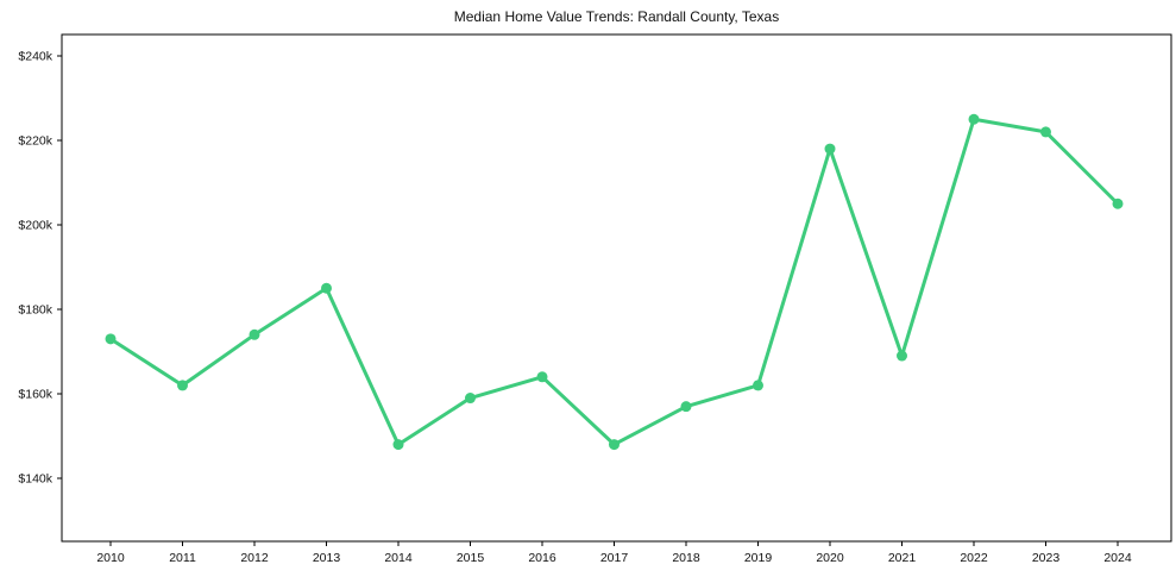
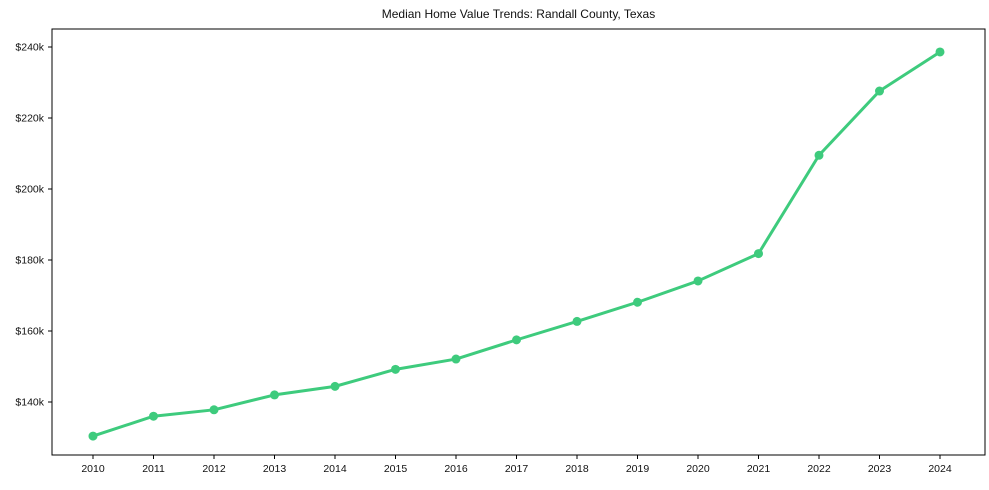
2010: $173k -> $130k
2011: $162k -> $136k
2012: $174k -> $138k
2013: $185k -> $142k
2014: $148k -> $144k
2015: $159k -> $149k
2016: $164k -> $152k
2017: $148k -> $158k
2018: $157k -> $163k
2019: $162k -> $168k
2020: $218k -> $174k
2021: $169k -> $182k
2022: $225k -> $210k
2023: $222k -> $228k
2024: $205k -> $239k
